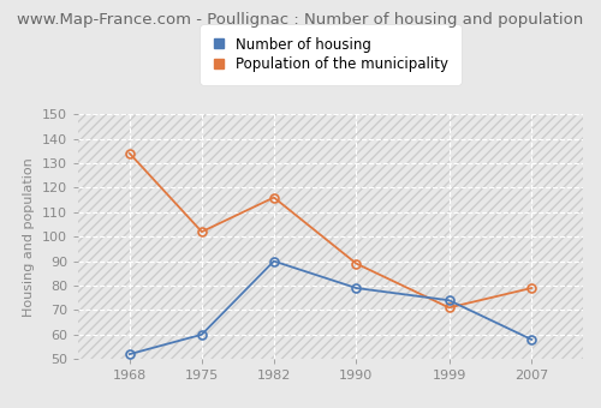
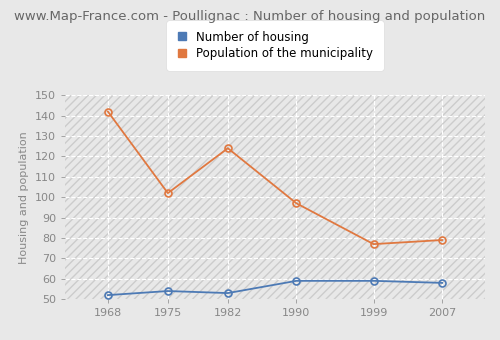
Population of the municipality/1968: 134 -> 142
Number of housing/1975: 60 -> 54
Number of housing/1982: 90 -> 53
Population of the municipality/1982: 116 -> 124
Number of housing/1990: 79 -> 59
Population of the municipality/1990: 89 -> 97
Number of housing/1999: 74 -> 59
Population of the municipality/1999: 71 -> 77
